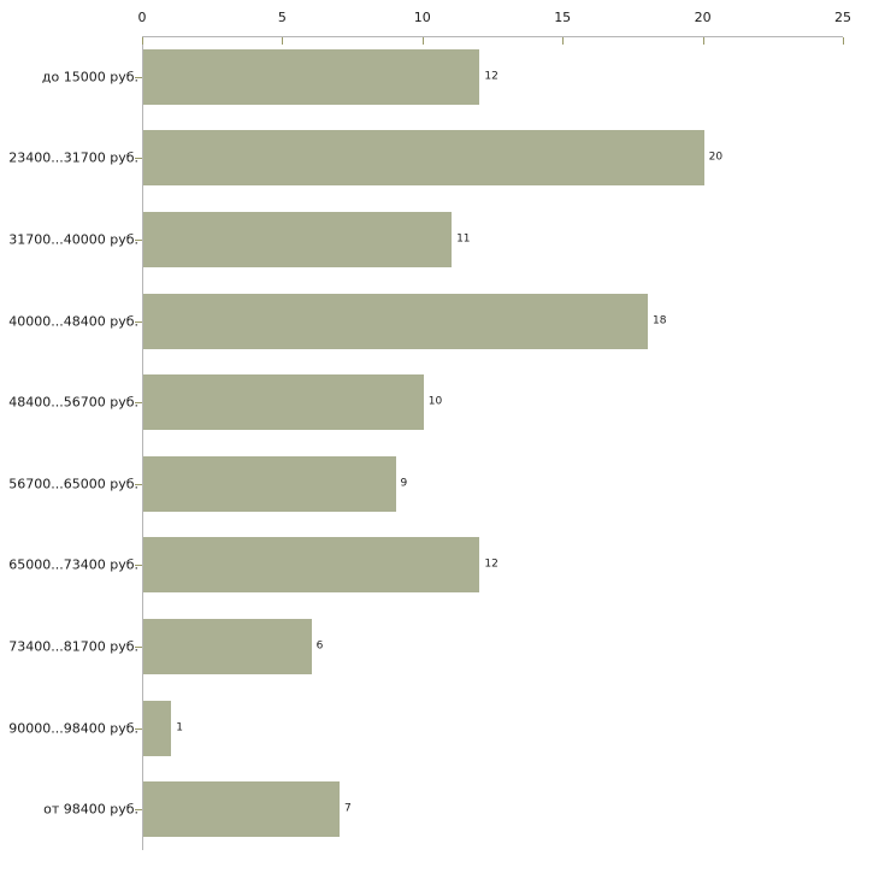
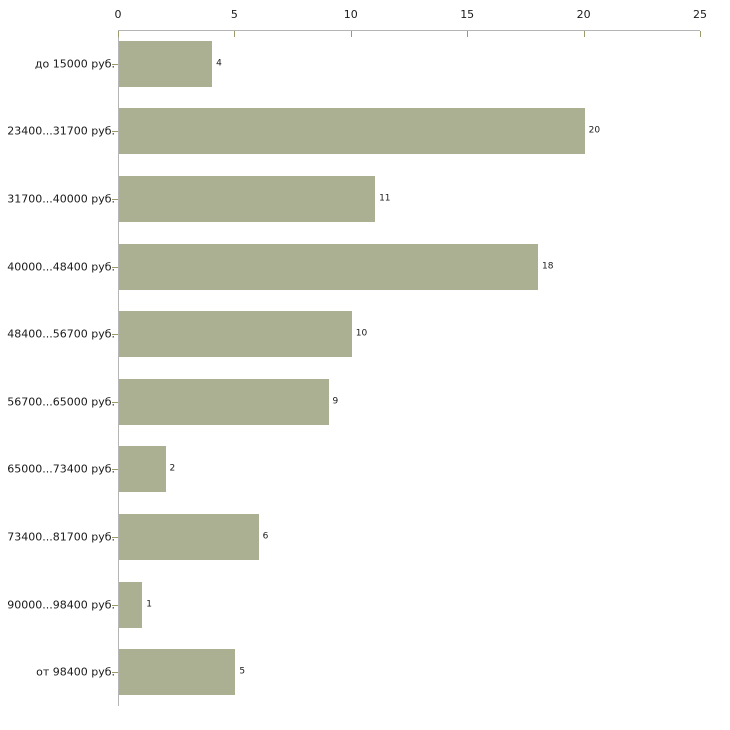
до 15000 руб.: 12 -> 4
65000...73400 руб.: 12 -> 2
от 98400 руб.: 7 -> 5
